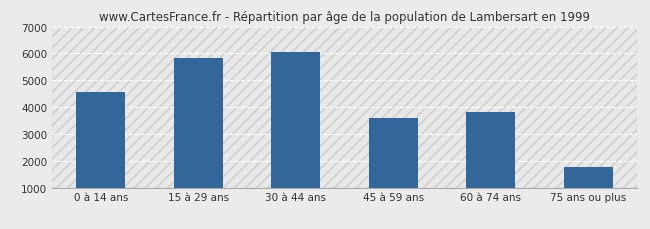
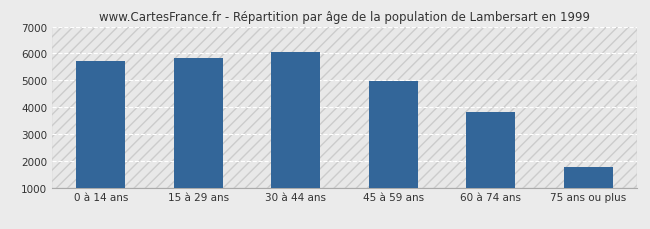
0 à 14 ans: 4550 -> 5720
45 à 59 ans: 3600 -> 4990
